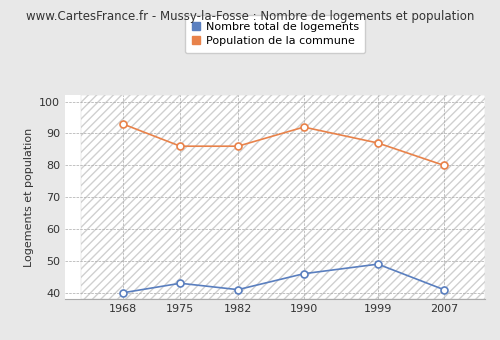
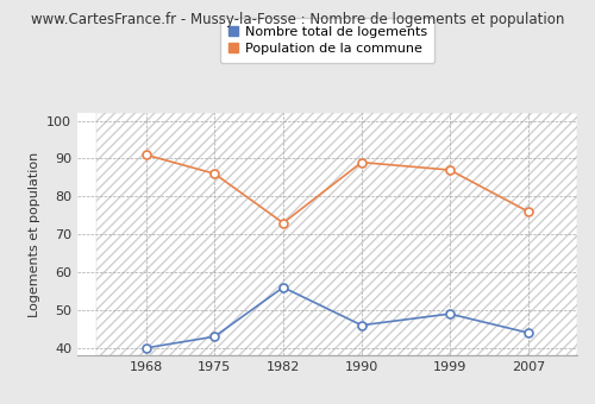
Population de la commune/1968: 93 -> 91
Nombre total de logements/1982: 41 -> 56
Population de la commune/1982: 86 -> 73
Population de la commune/1990: 92 -> 89
Nombre total de logements/2007: 41 -> 44
Population de la commune/2007: 80 -> 76
